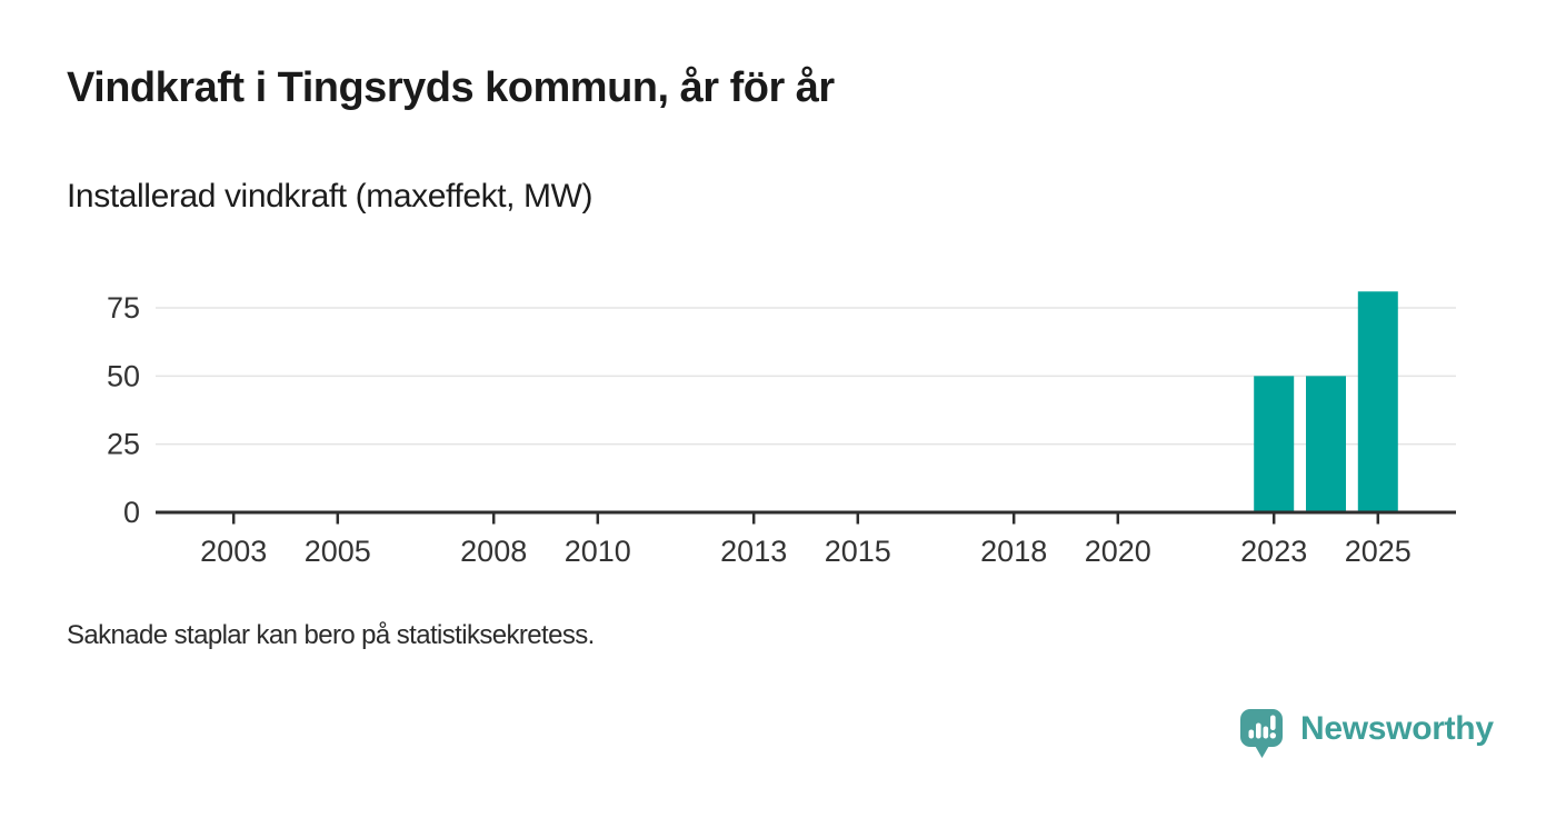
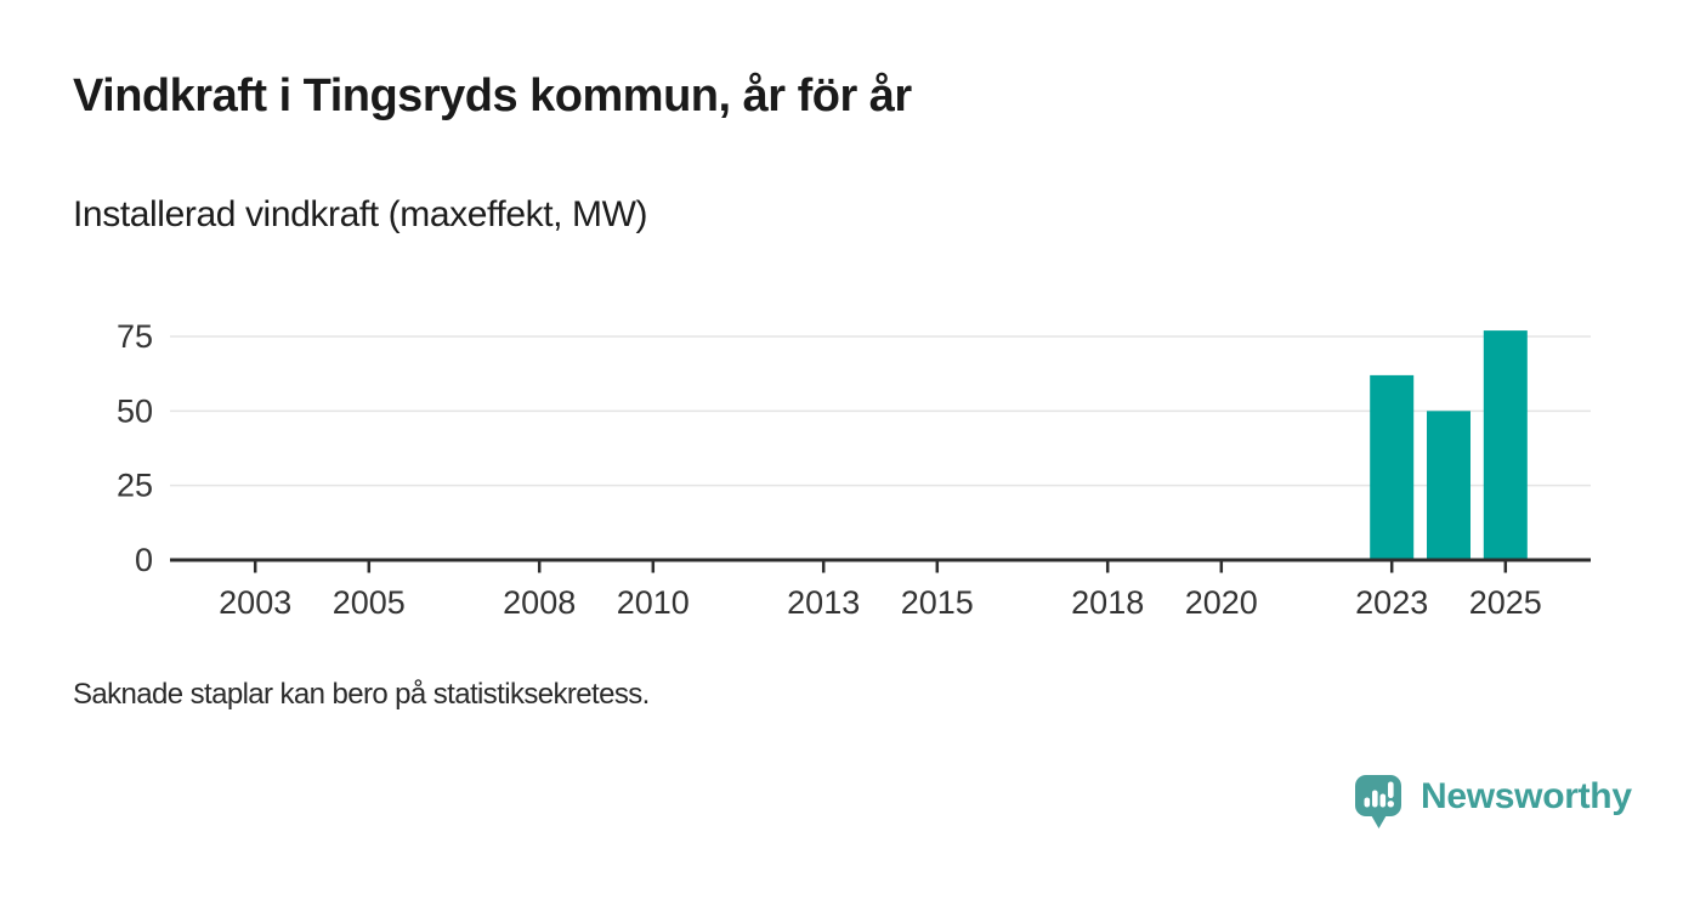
2023: 50 -> 62
2025: 81 -> 77
